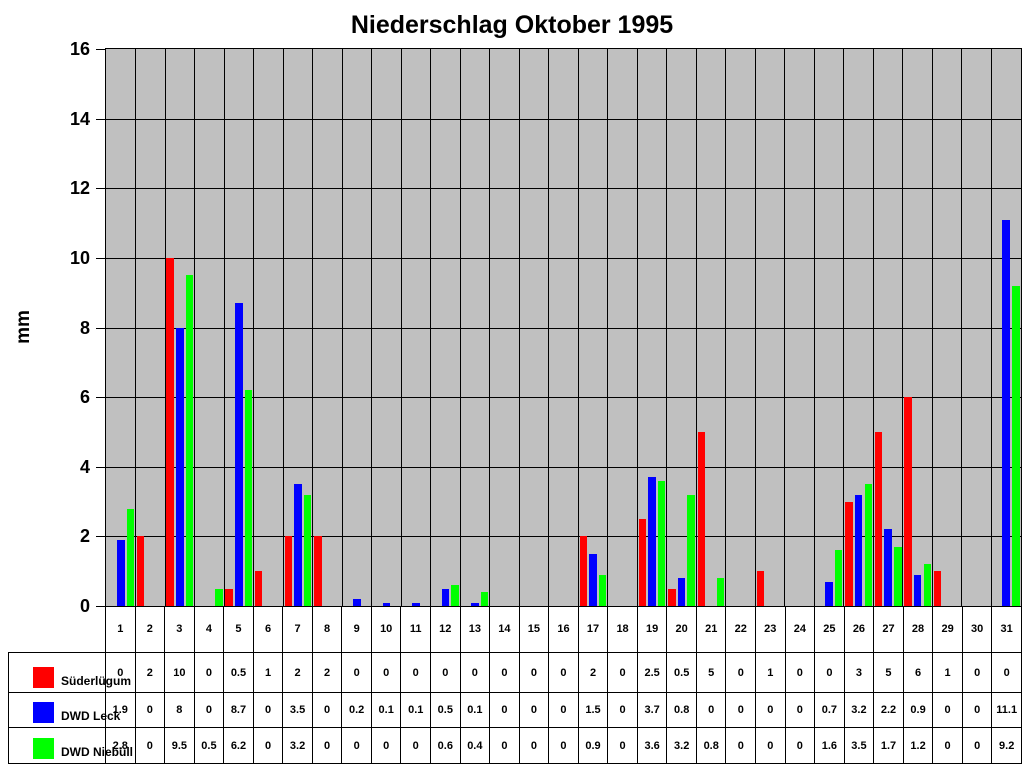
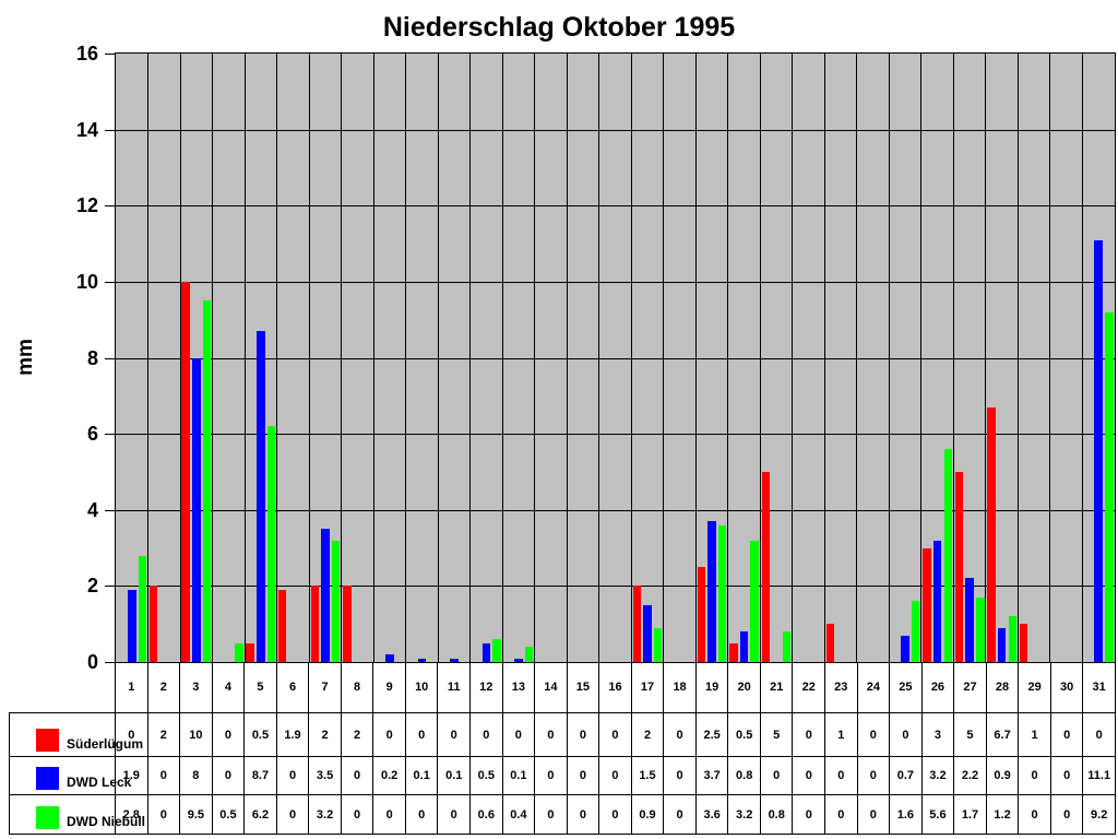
Süderlügum/6: 1 -> 1.9
DWD Niebüll/26: 3.5 -> 5.6
Süderlügum/28: 6 -> 6.7
